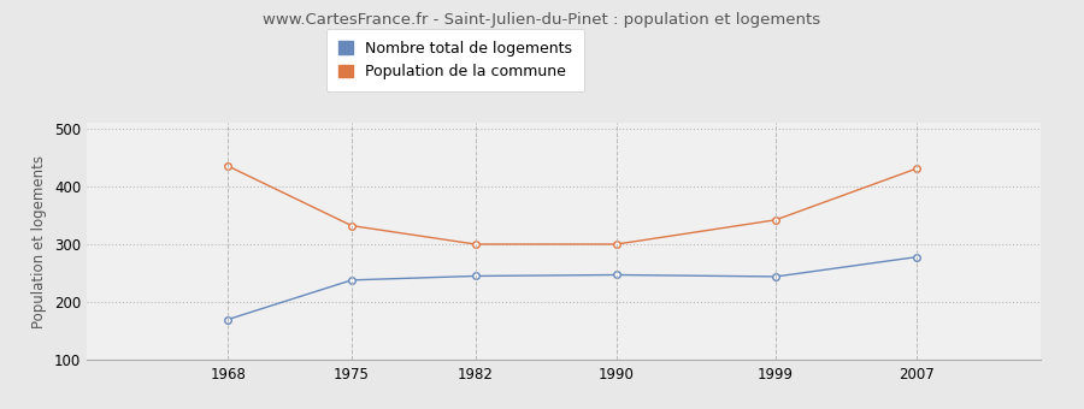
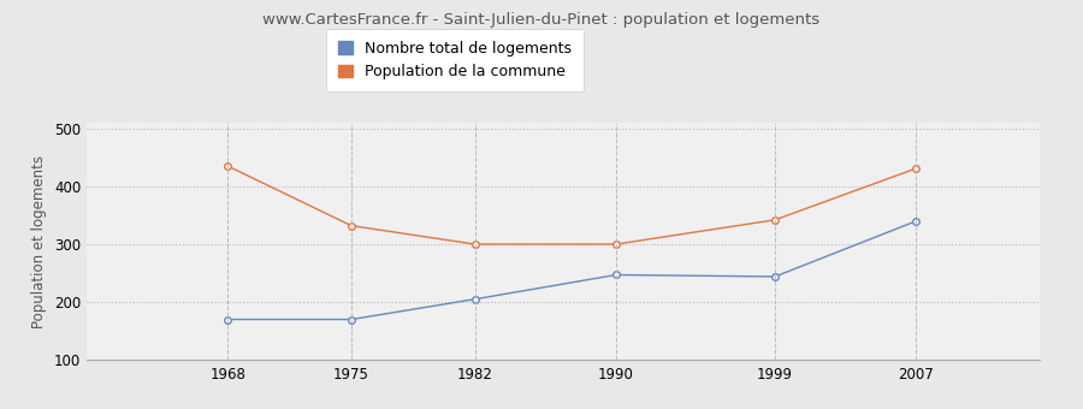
Nombre total de logements/1975: 238 -> 170
Nombre total de logements/1982: 245 -> 205
Nombre total de logements/2007: 278 -> 340
